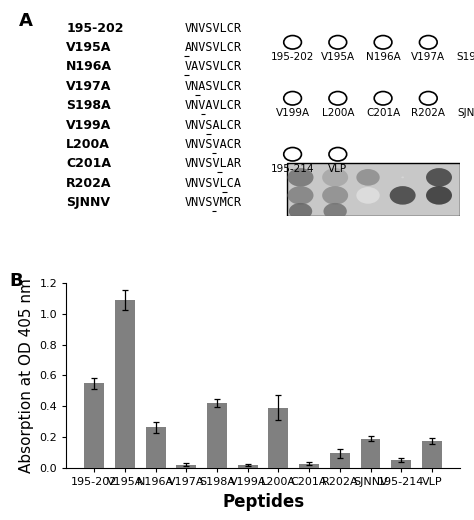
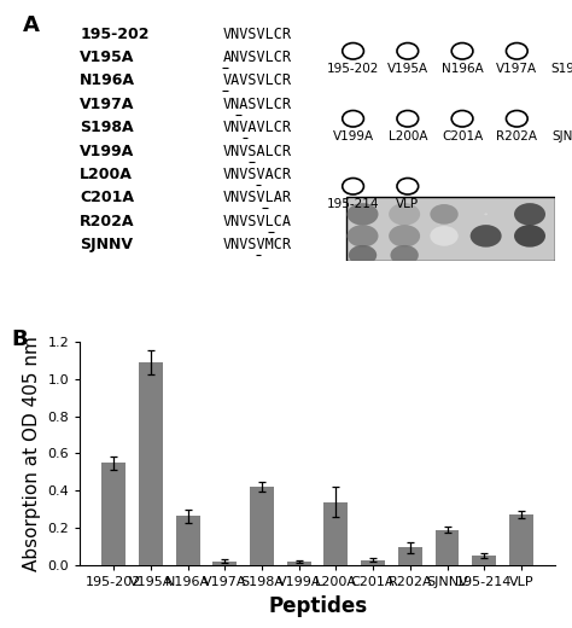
L200A: 0.39 -> 0.34
VLP: 0.17 -> 0.27
